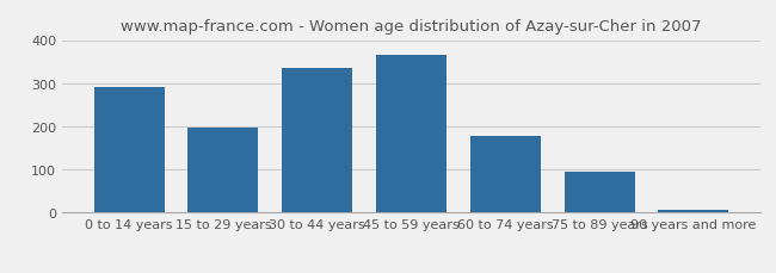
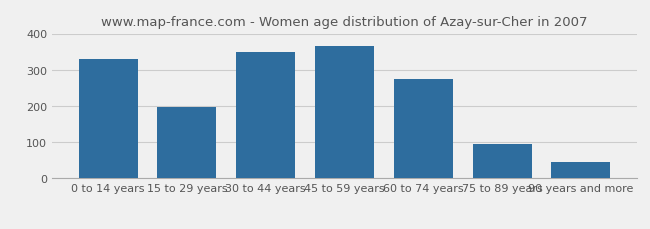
0 to 14 years: 290 -> 330
30 to 44 years: 336 -> 350
60 to 74 years: 178 -> 275
90 years and more: 8 -> 45
